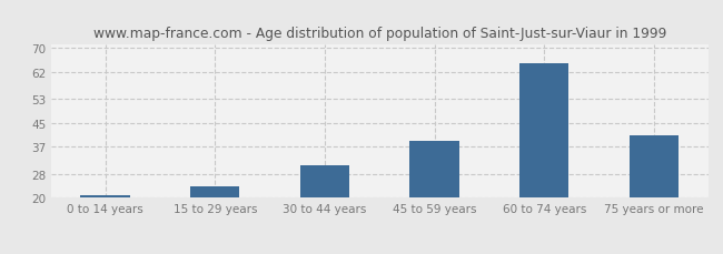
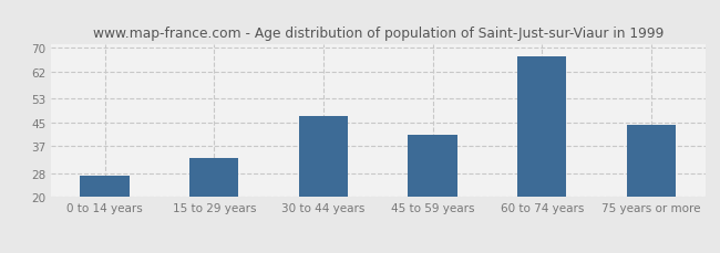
0 to 14 years: 21 -> 27
15 to 29 years: 24 -> 33
30 to 44 years: 31 -> 47
45 to 59 years: 39 -> 41
60 to 74 years: 65 -> 67
75 years or more: 41 -> 44
